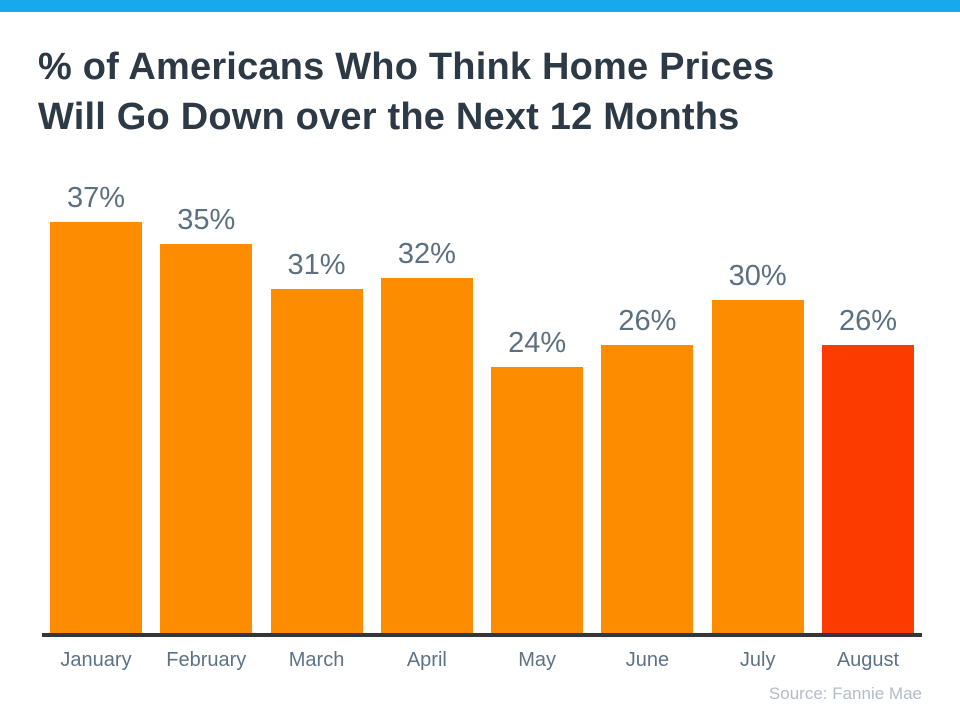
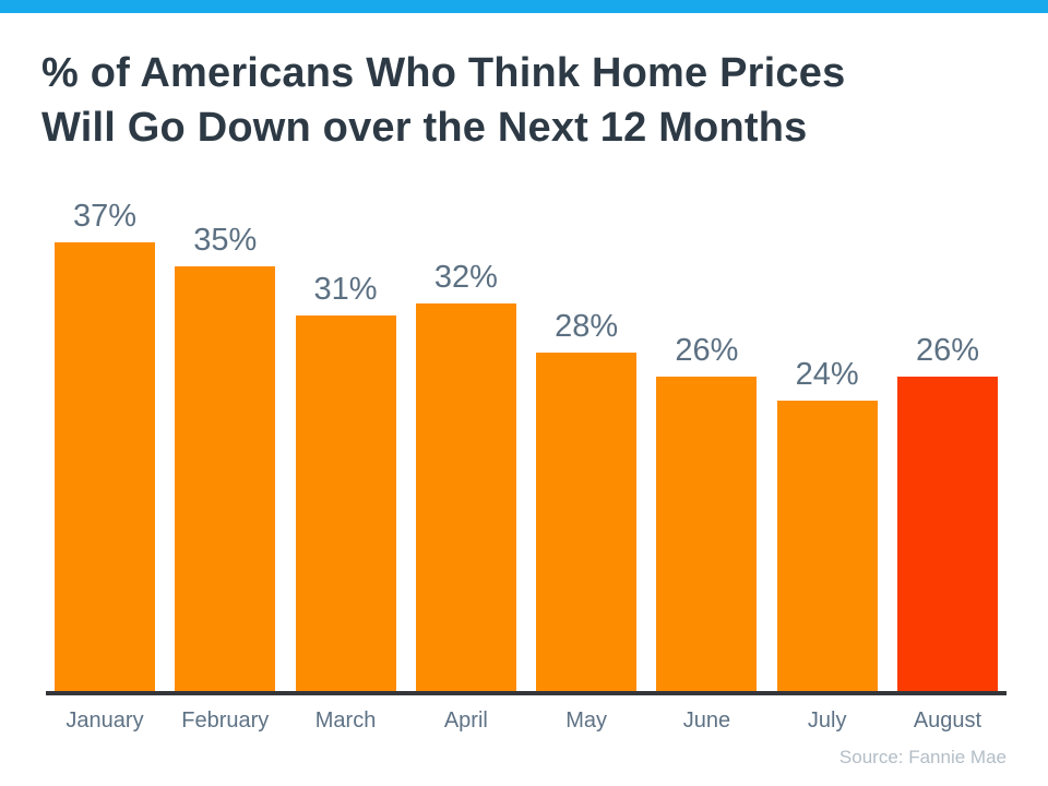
May: 24% -> 28%
July: 30% -> 24%
